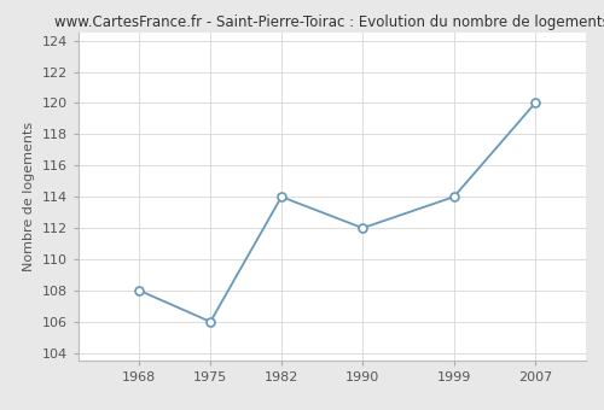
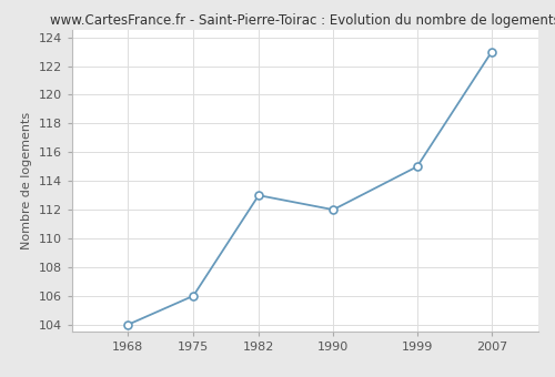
1968: 108 -> 104
1982: 114 -> 113
1999: 114 -> 115
2007: 120 -> 123
